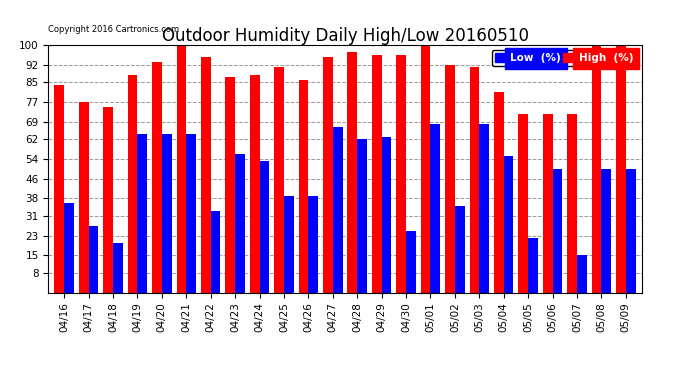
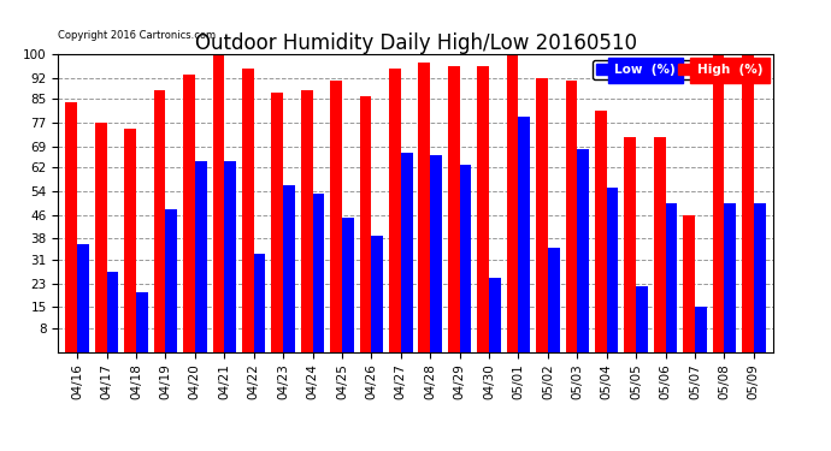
Low (%)/04/19: 64 -> 48
Low (%)/04/25: 39 -> 45
Low (%)/04/28: 62 -> 66
Low (%)/05/01: 68 -> 79
High (%)/05/07: 72 -> 46
